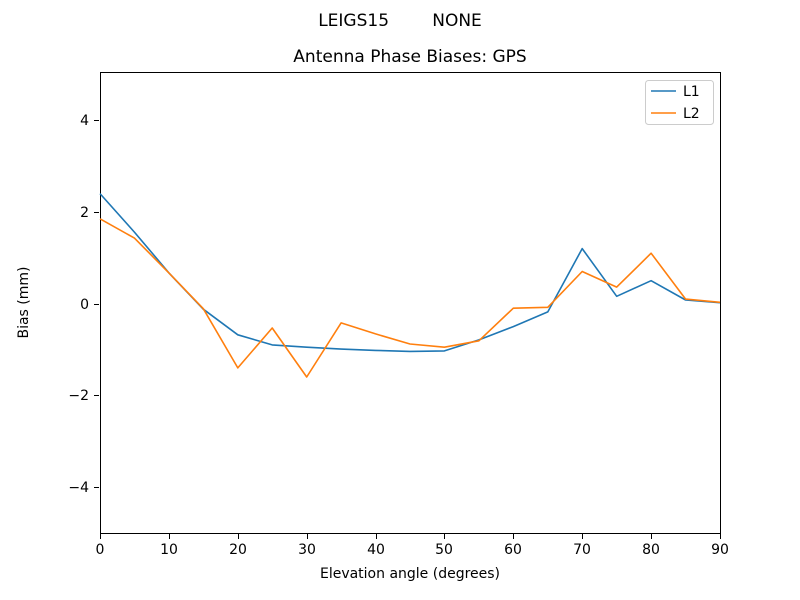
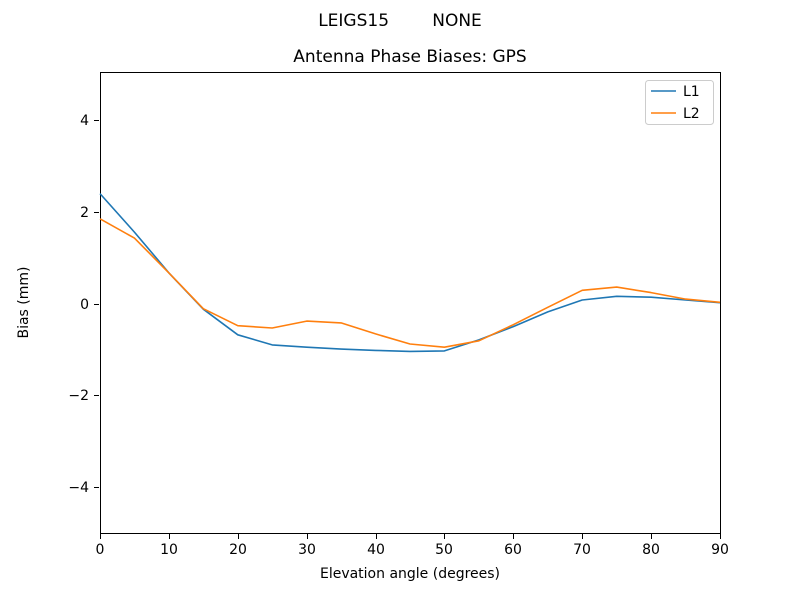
L2/20: -1.4 -> -0.5
L2/30: -1.6 -> -0.4
L2/60: -0.1 -> -0.5
L1/70: 1.2 -> 0.1
L2/70: 0.7 -> 0.3
L1/80: 0.5 -> 0.1
L2/80: 1.1 -> 0.2
